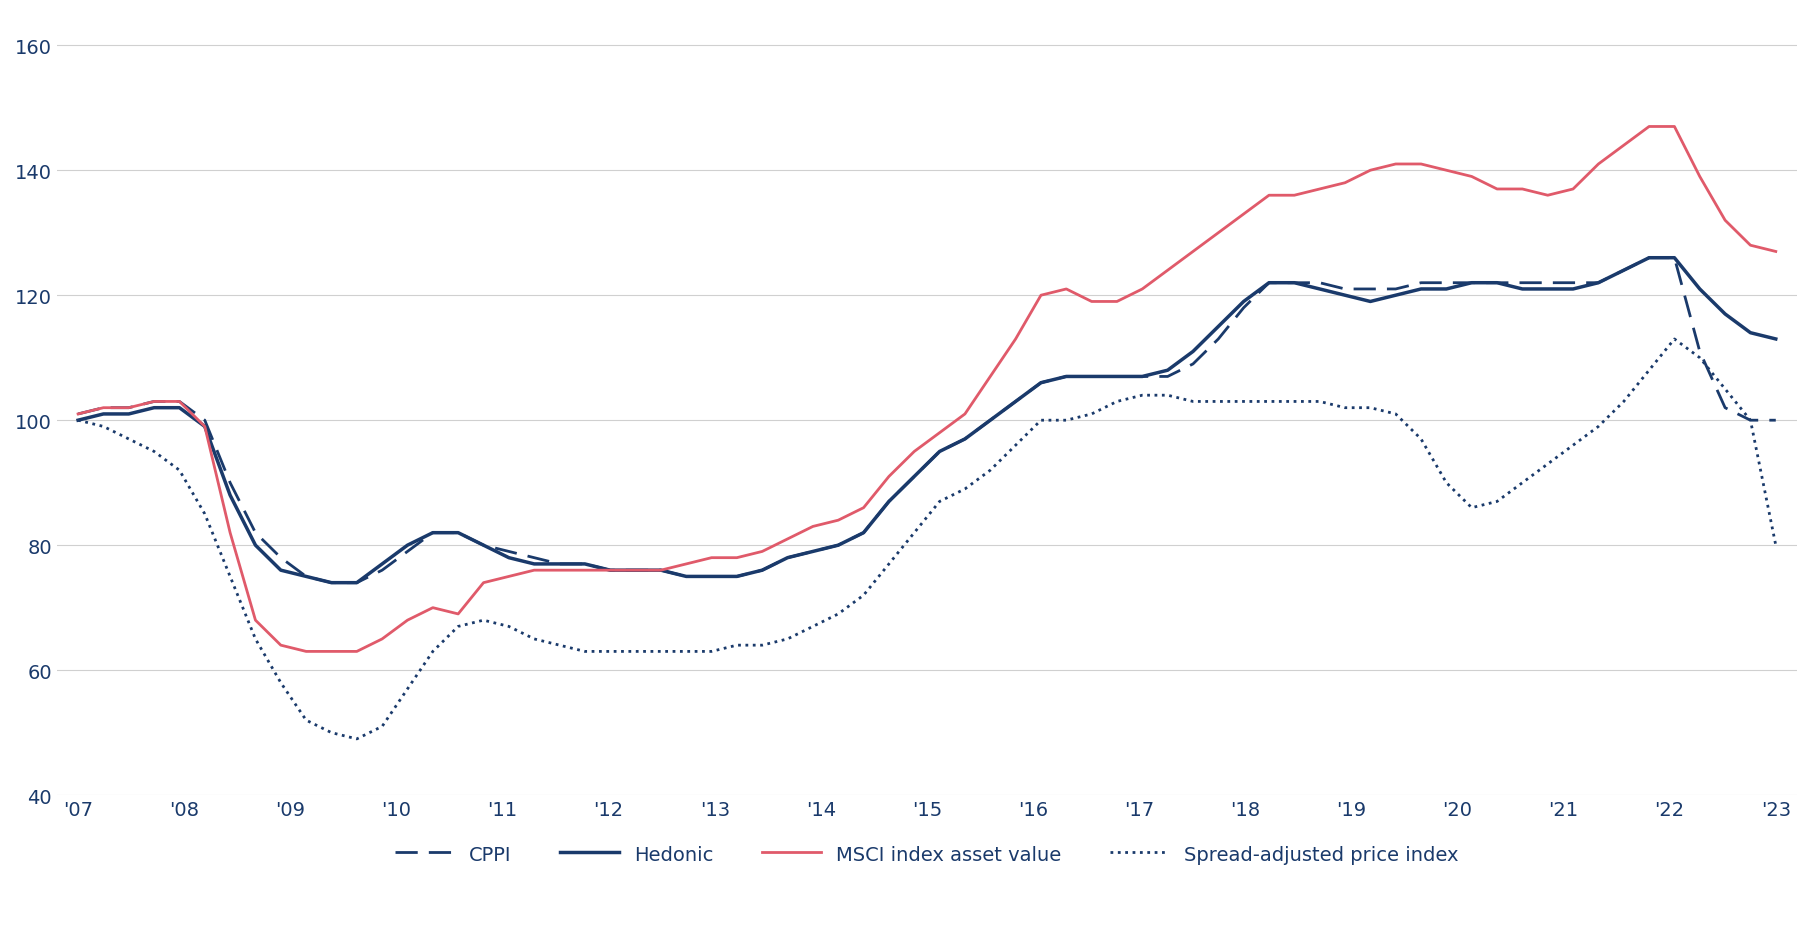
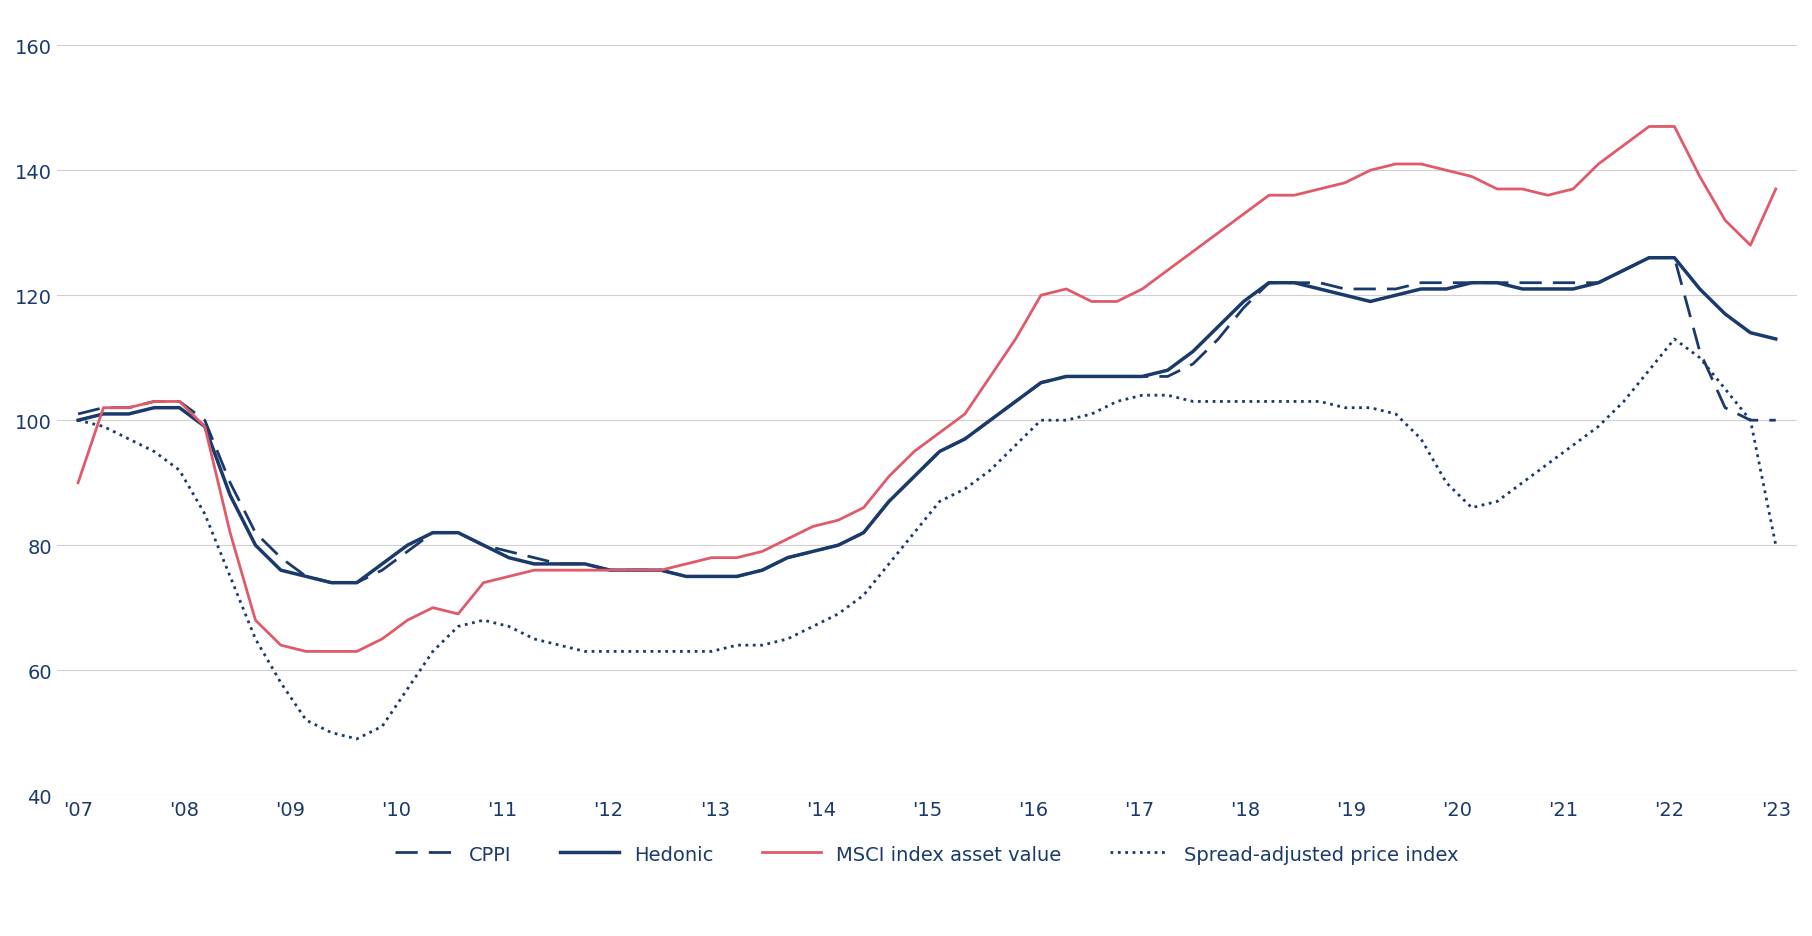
MSCI index asset value/'07: 101 -> 90
MSCI index asset value/'23: 127 -> 137
